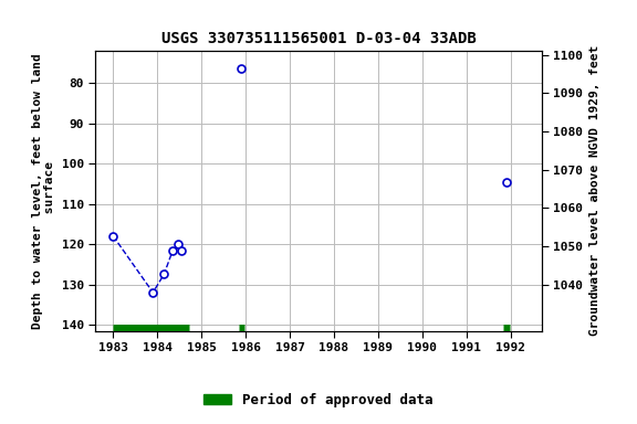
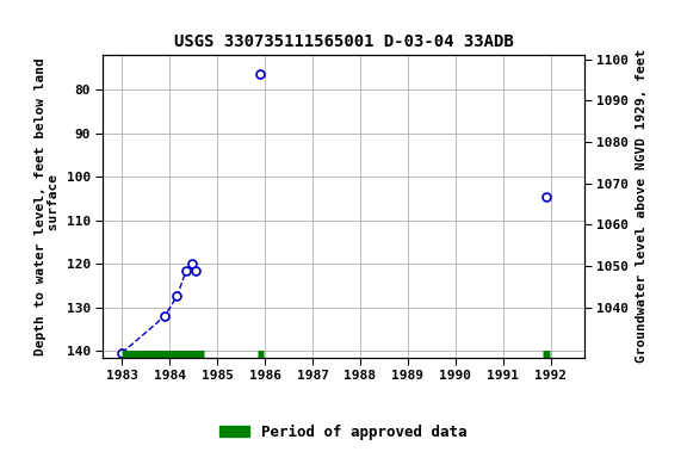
1983: 118.0 -> 140.5
